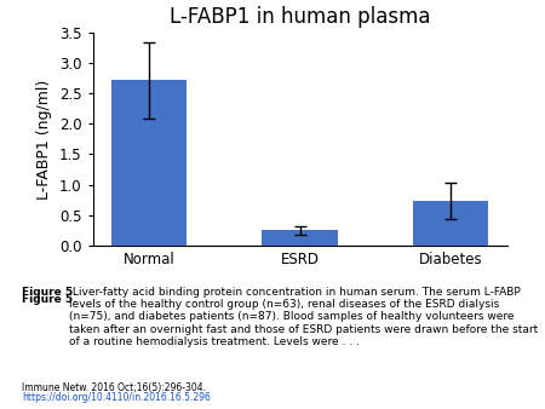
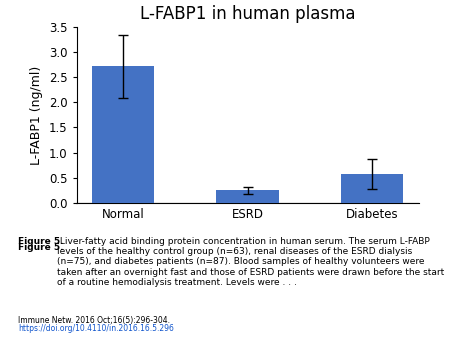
Diabetes: 0.74 -> 0.57
